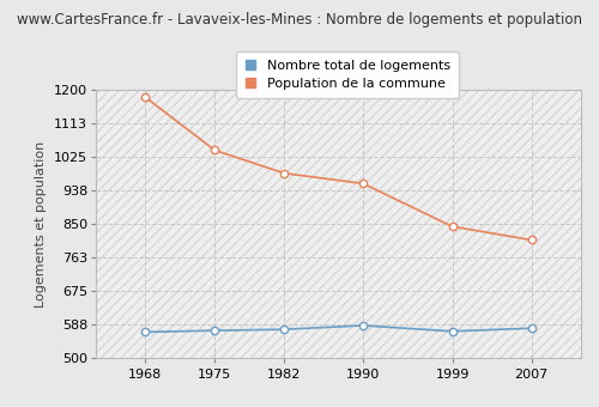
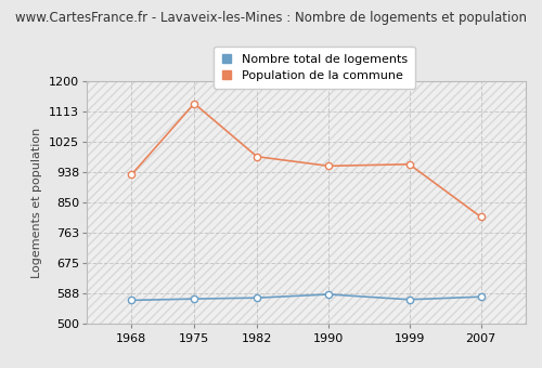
Population de la commune/1968: 1180 -> 930
Population de la commune/1975: 1042 -> 1135
Population de la commune/1999: 843 -> 960
